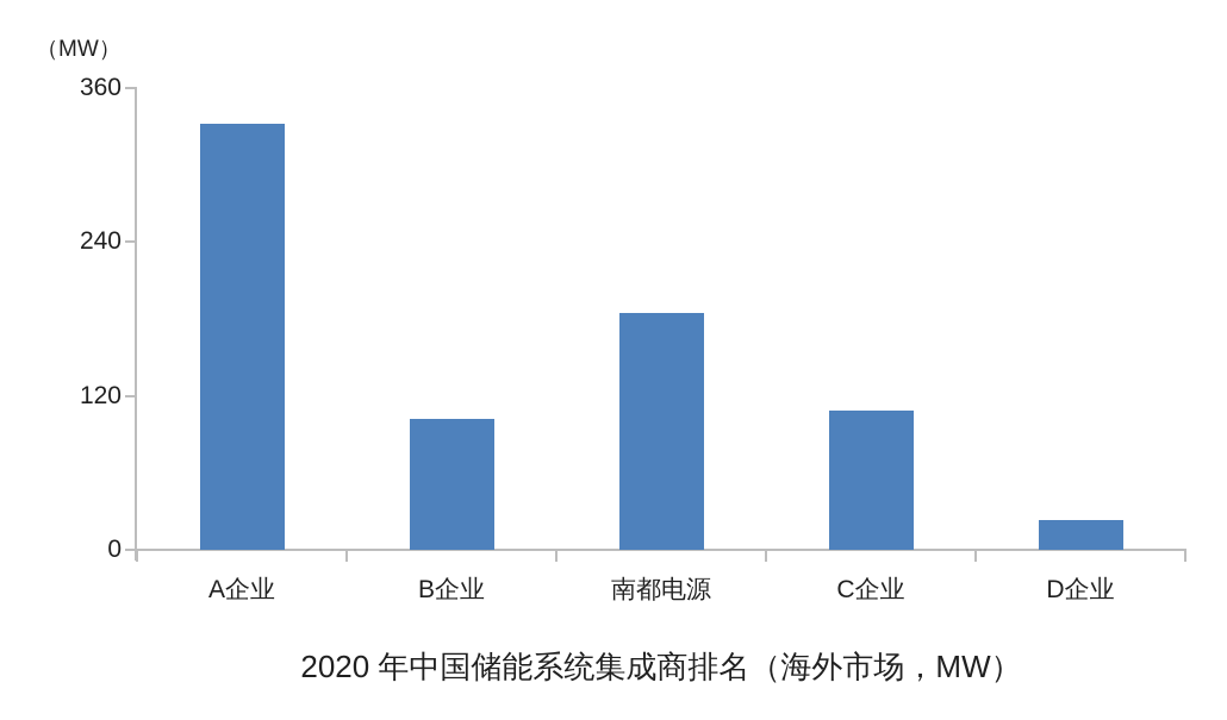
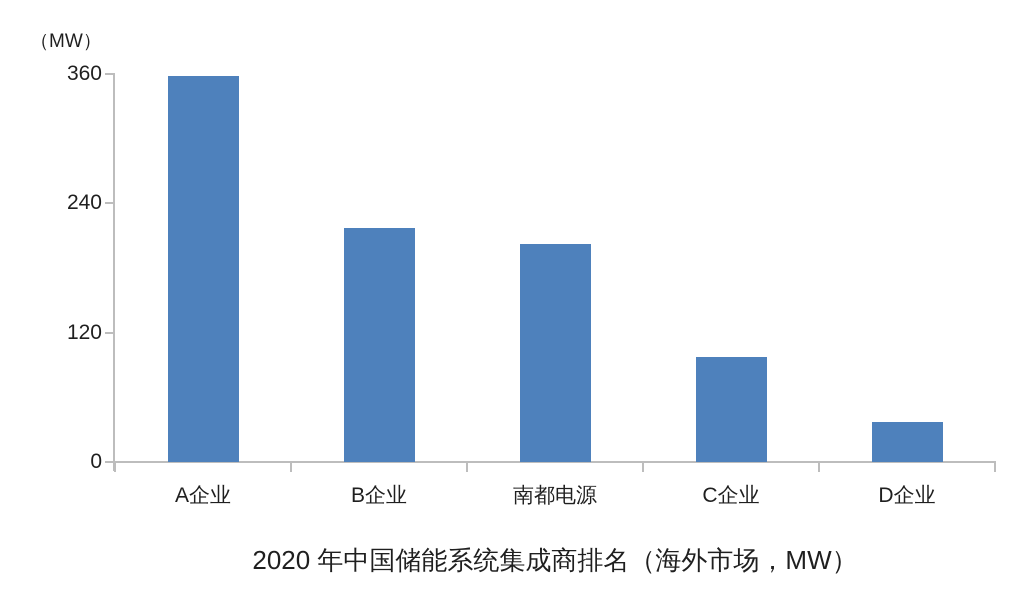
A企业: 332 -> 358
B企业: 102 -> 217
南都电源: 185 -> 202
C企业: 109 -> 97
D企业: 23 -> 37
